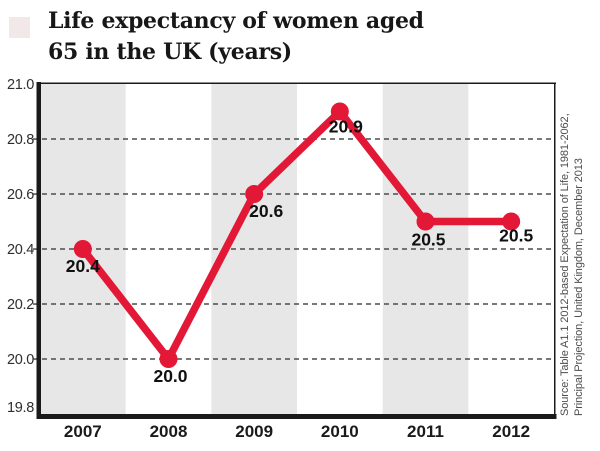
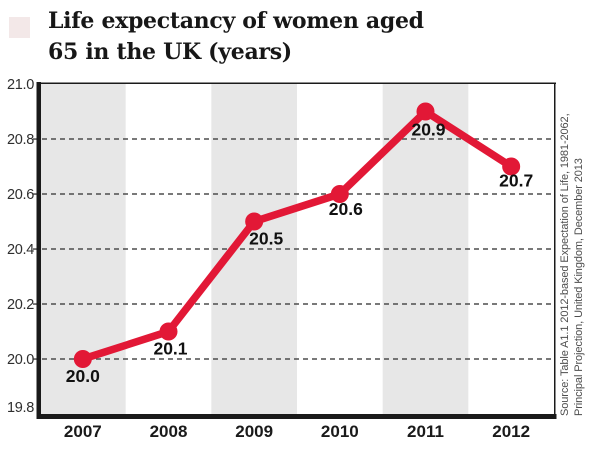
2007: 20.4 -> 20.0
2008: 20.0 -> 20.1
2009: 20.6 -> 20.5
2010: 20.9 -> 20.6
2011: 20.5 -> 20.9
2012: 20.5 -> 20.7
